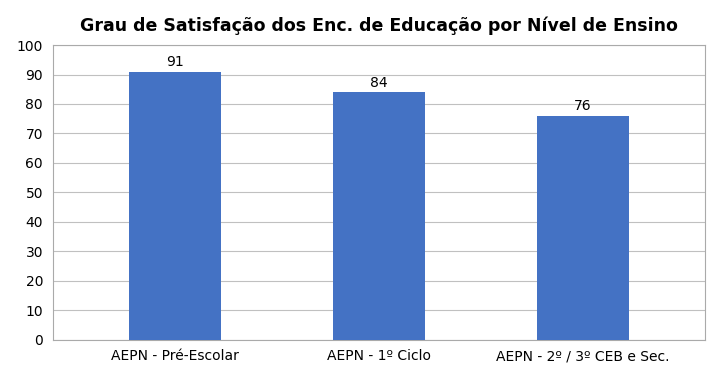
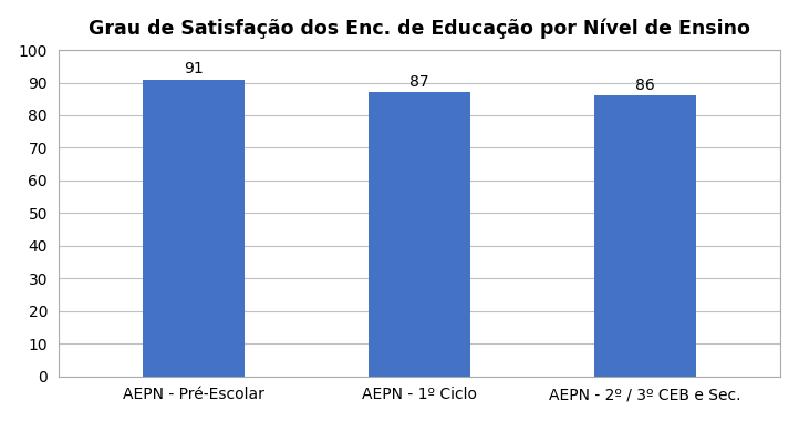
AEPN - 1º Ciclo: 84 -> 87
AEPN - 2º / 3º CEB e Sec.: 76 -> 86
